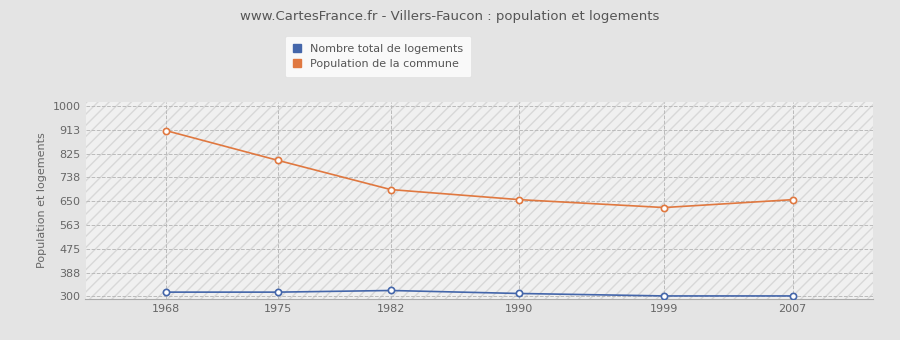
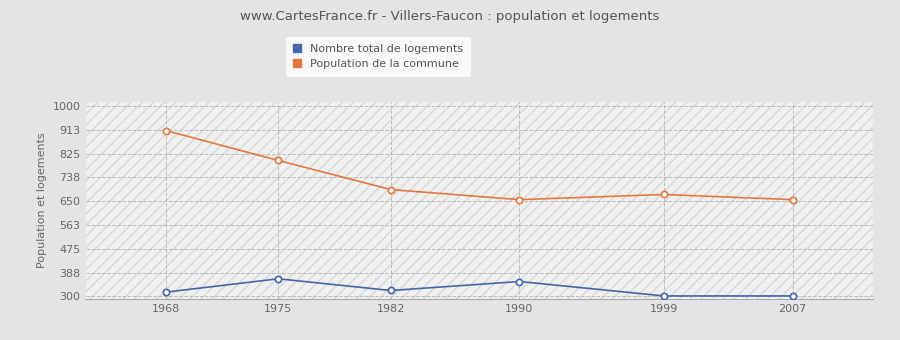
Nombre total de logements/1975: 316 -> 365
Nombre total de logements/1990: 311 -> 355
Population de la commune/1999: 627 -> 675
